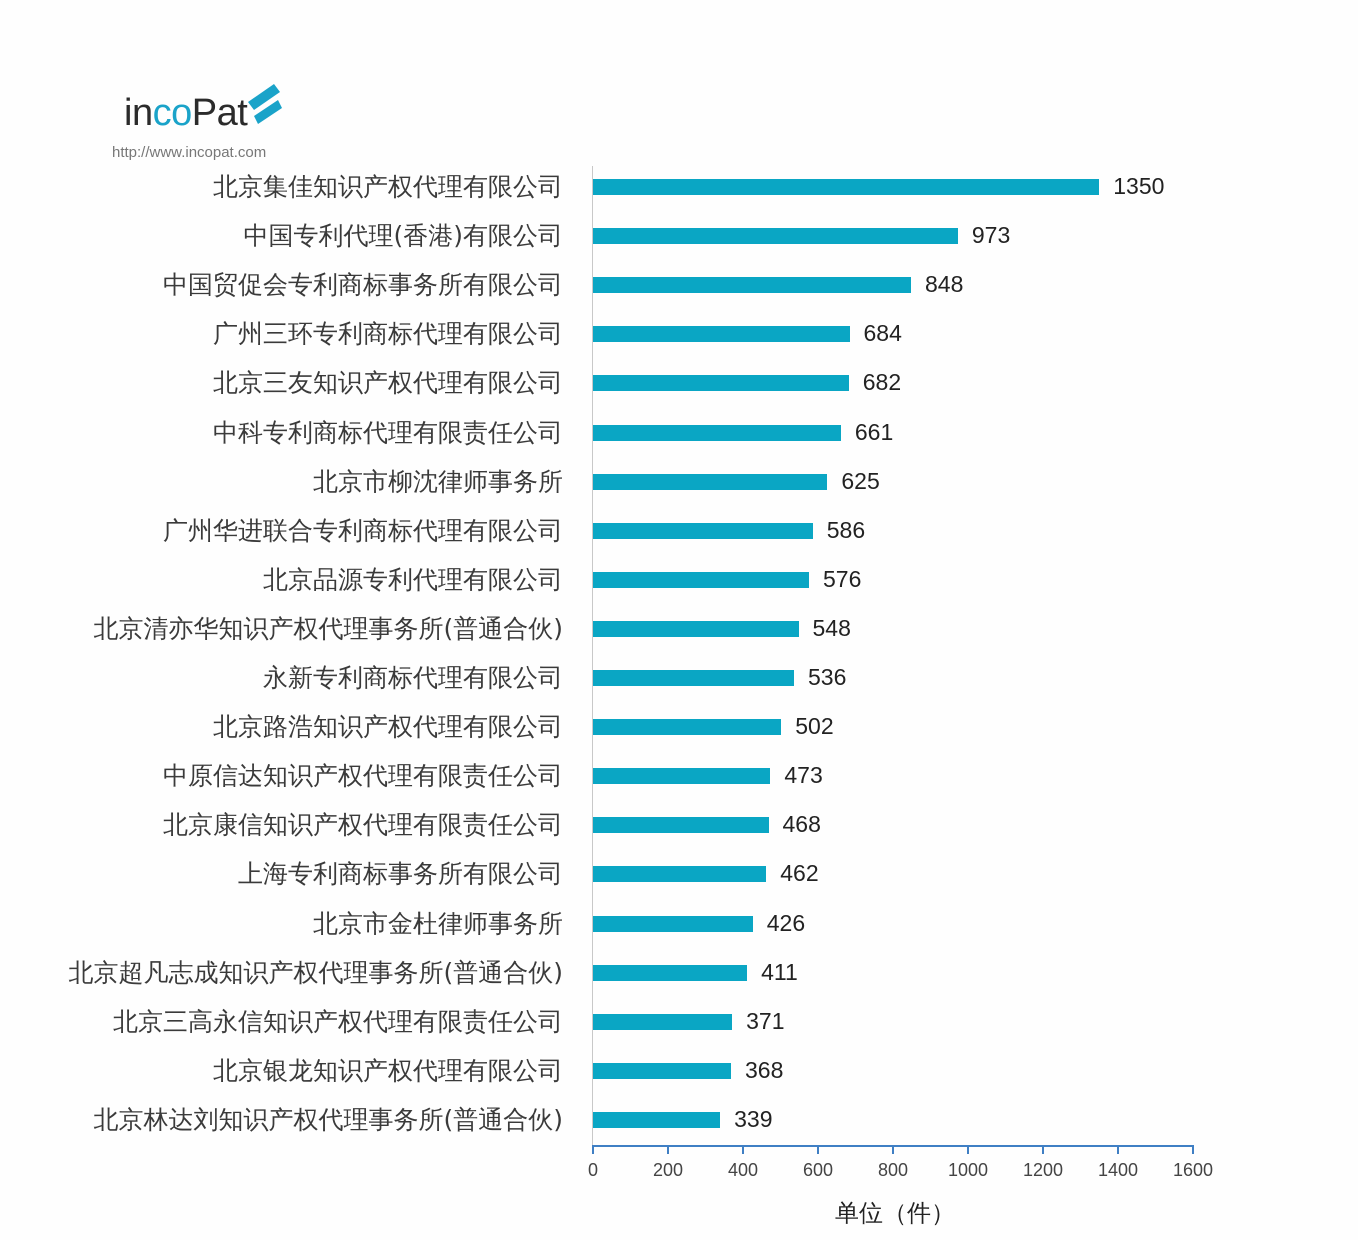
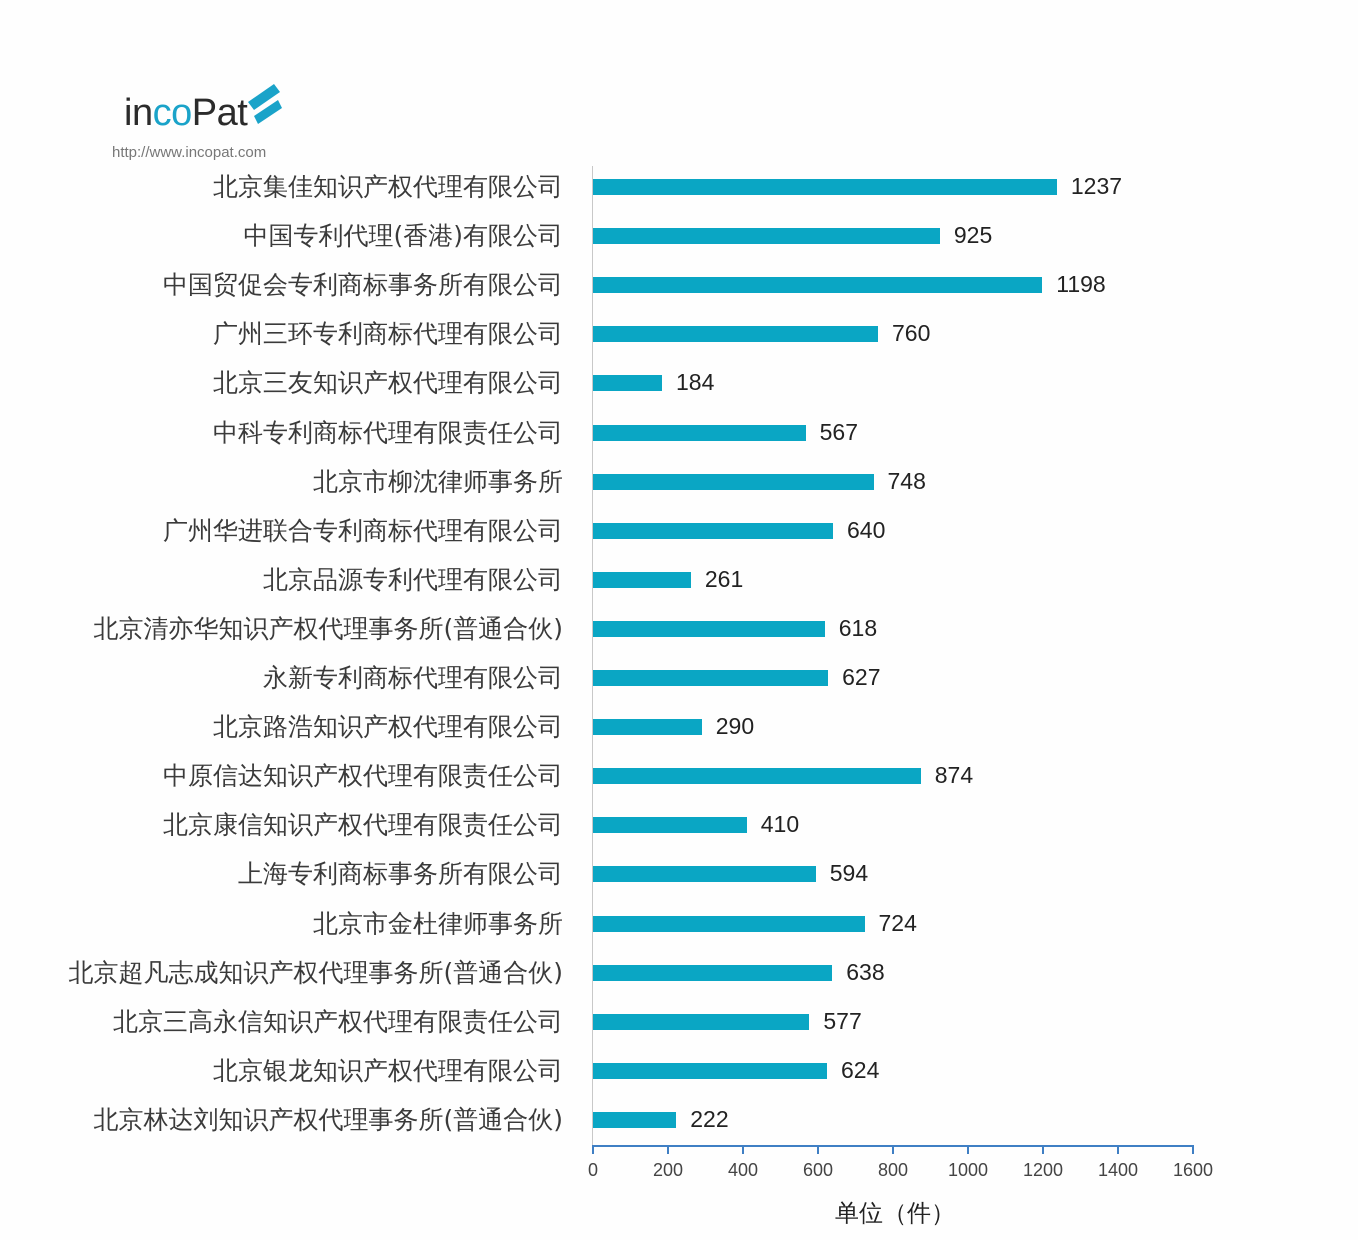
北京集佳知识产权代理有限公司: 1350 -> 1237
中国专利代理(香港)有限公司: 973 -> 925
中国贸促会专利商标事务所有限公司: 848 -> 1198
广州三环专利商标代理有限公司: 684 -> 760
北京三友知识产权代理有限公司: 682 -> 184
中科专利商标代理有限责任公司: 661 -> 567
北京市柳沈律师事务所: 625 -> 748
广州华进联合专利商标代理有限公司: 586 -> 640
北京品源专利代理有限公司: 576 -> 261
北京清亦华知识产权代理事务所(普通合伙): 548 -> 618
永新专利商标代理有限公司: 536 -> 627
北京路浩知识产权代理有限公司: 502 -> 290
中原信达知识产权代理有限责任公司: 473 -> 874
北京康信知识产权代理有限责任公司: 468 -> 410
上海专利商标事务所有限公司: 462 -> 594
北京市金杜律师事务所: 426 -> 724
北京超凡志成知识产权代理事务所(普通合伙): 411 -> 638
北京三高永信知识产权代理有限责任公司: 371 -> 577
北京银龙知识产权代理有限公司: 368 -> 624
北京林达刘知识产权代理事务所(普通合伙): 339 -> 222
